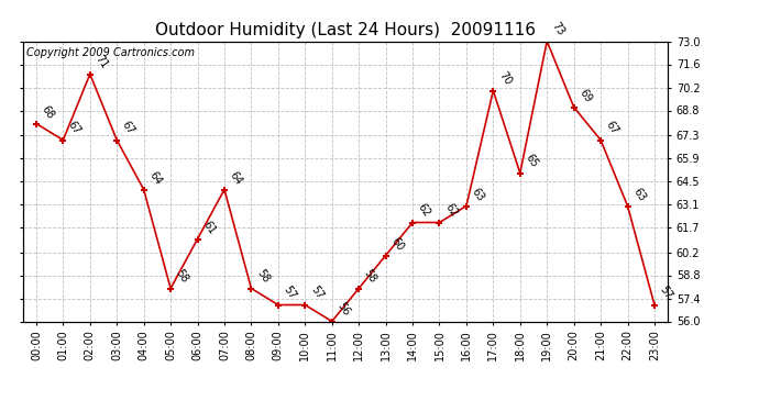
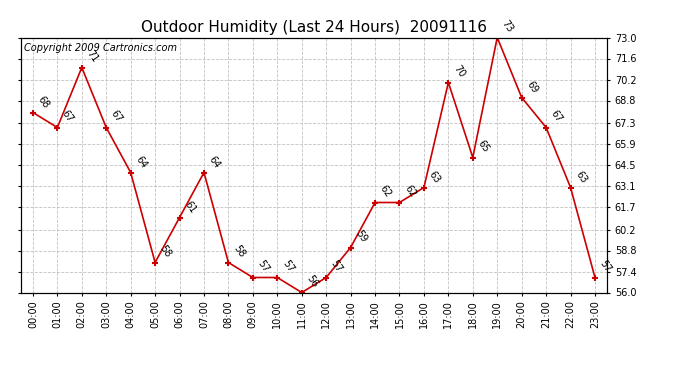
12:00: 58 -> 57
13:00: 60 -> 59
